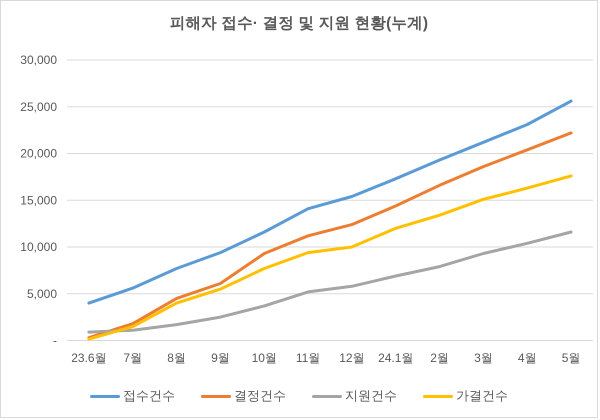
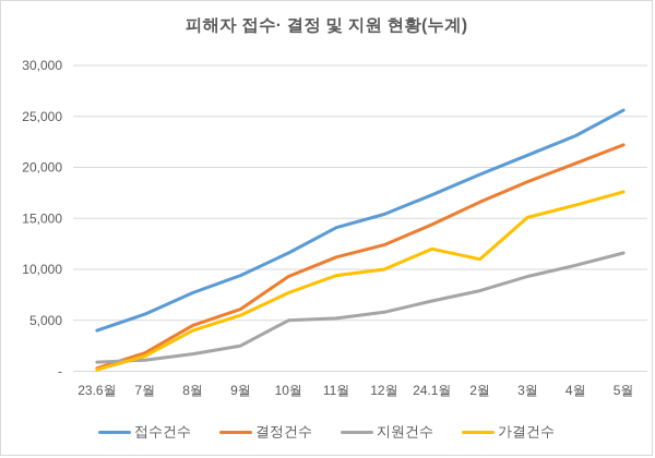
지원건수/10월: 4000 -> 5000
가결건수/2월: 13000 -> 11000
